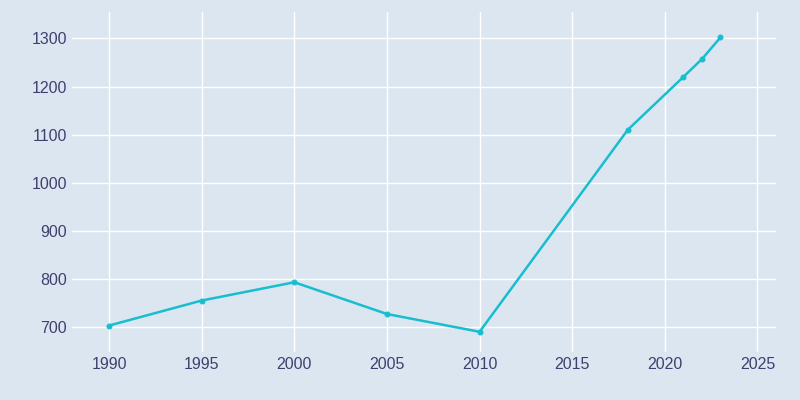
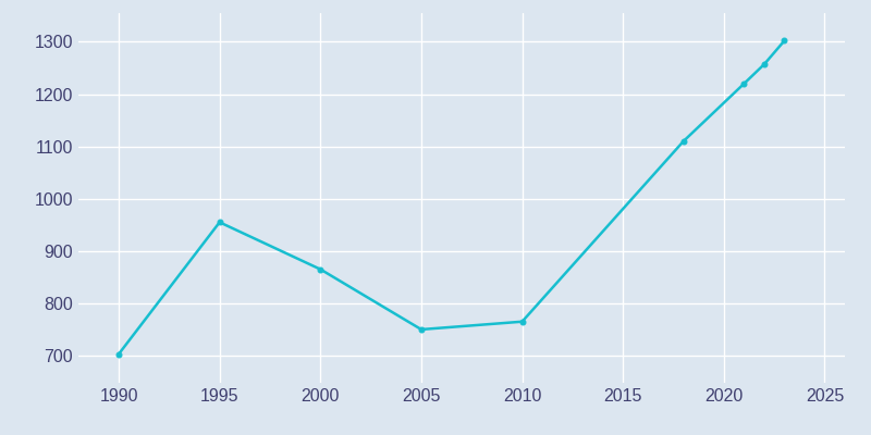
1995: 755 -> 955
2000: 793 -> 865
2005: 727 -> 750
2010: 690 -> 765
